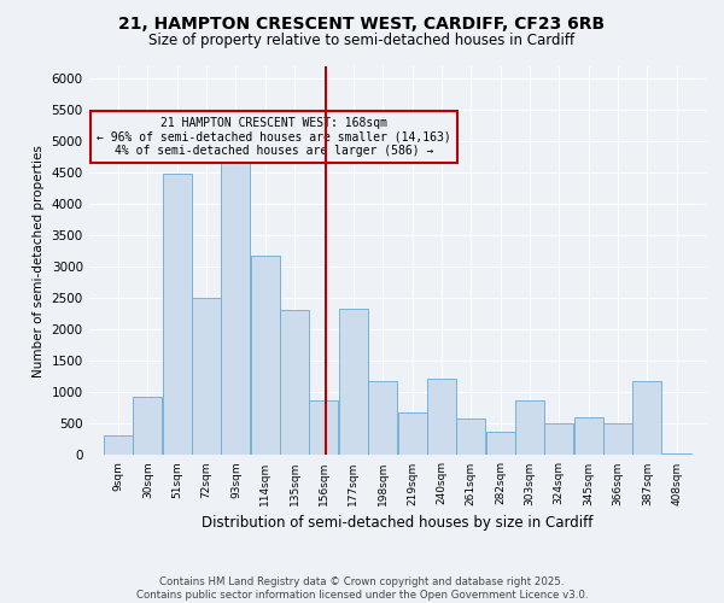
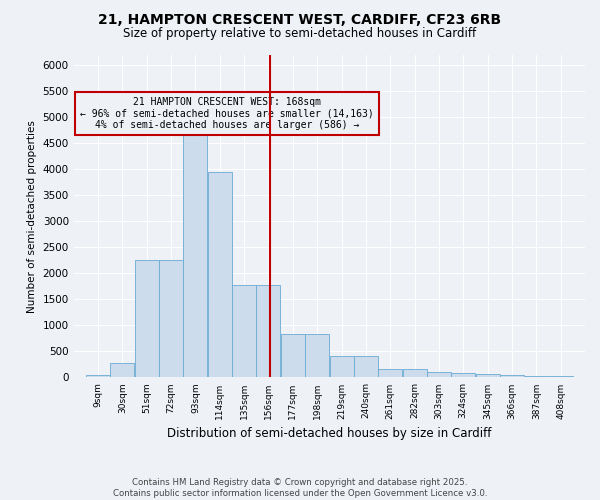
9sqm: 320 -> 50
30sqm: 940 -> 270
51sqm: 4480 -> 2260
72sqm: 2500 -> 2260
114sqm: 3180 -> 3950
135sqm: 2320 -> 1780
156sqm: 880 -> 1780
177sqm: 2340 -> 840
198sqm: 1180 -> 840
219sqm: 680 -> 410
240sqm: 1220 -> 410
261sqm: 580 -> 160
282sqm: 380 -> 160
303sqm: 880 -> 100
324sqm: 500 -> 90
345sqm: 600 -> 60
366sqm: 500 -> 50
387sqm: 1180 -> 40
